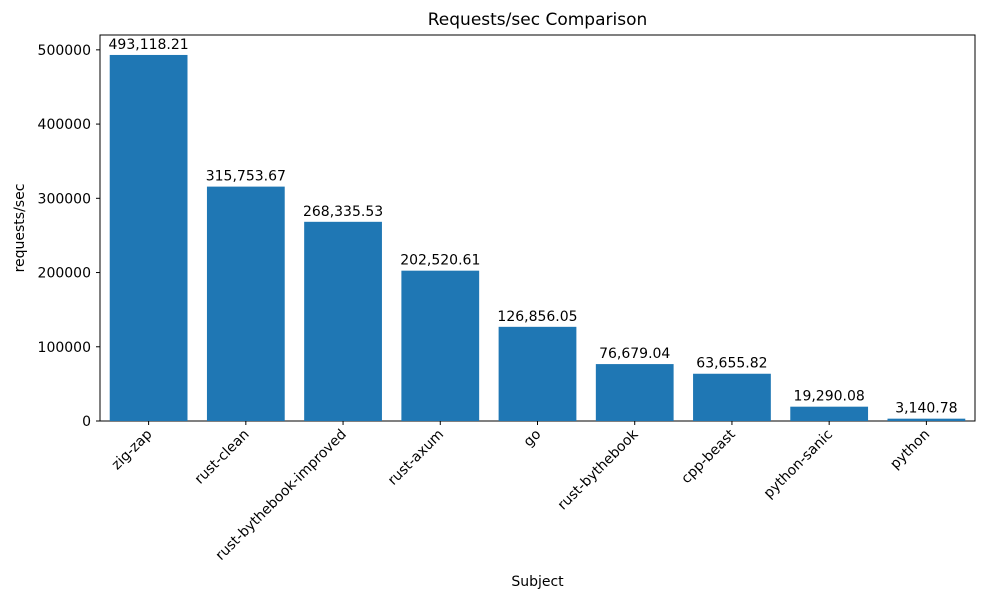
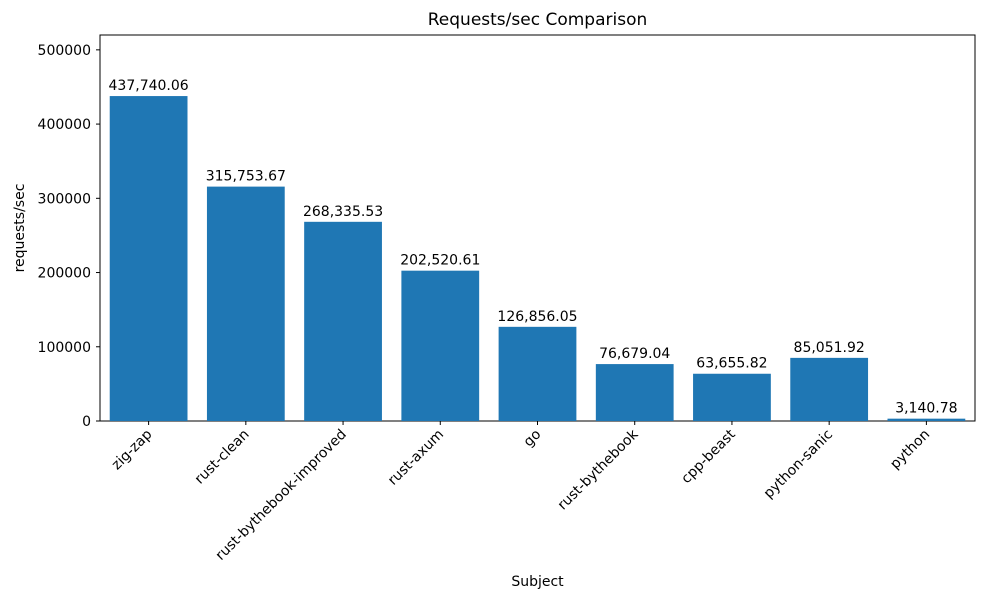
zig-zap: 493,118.21 -> 437,740.06
python-sanic: 19,290.08 -> 85,051.92
